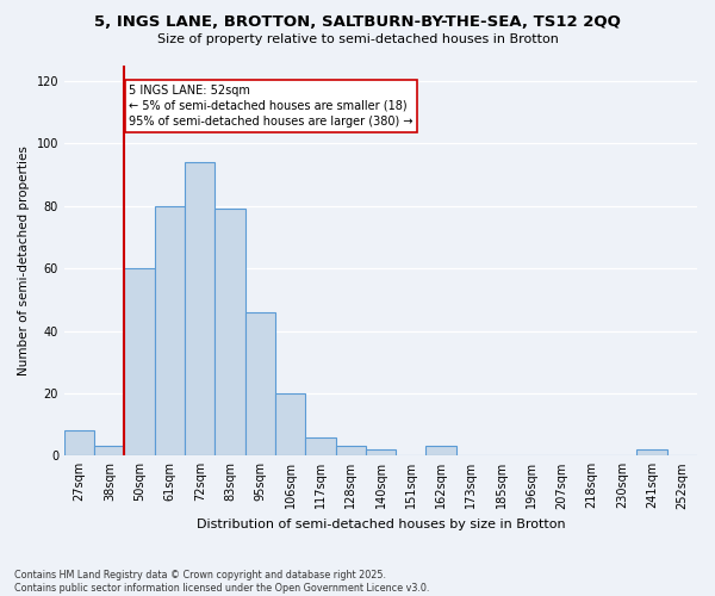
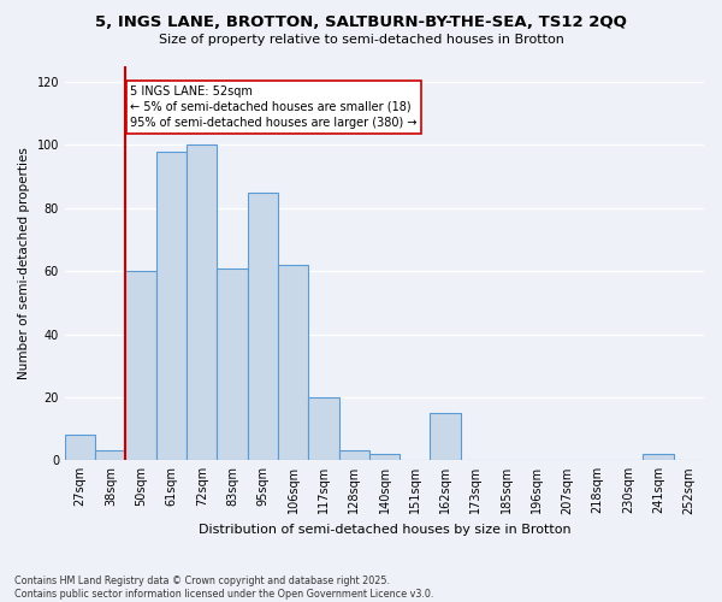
61sqm: 80 -> 98
72sqm: 94 -> 100
83sqm: 79 -> 61
95sqm: 46 -> 85
106sqm: 20 -> 62
117sqm: 6 -> 20
162sqm: 3 -> 15
